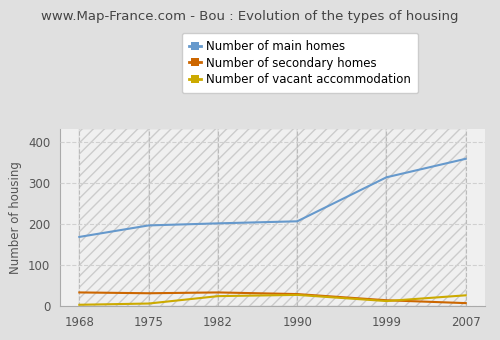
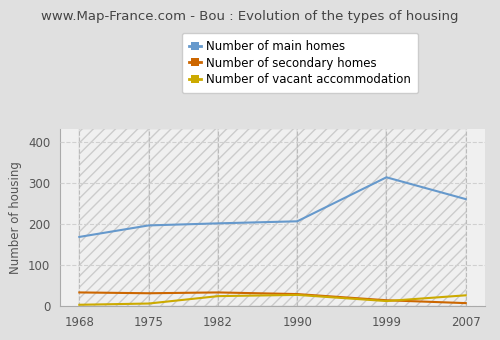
Number of main homes/2007: 358 -> 260
